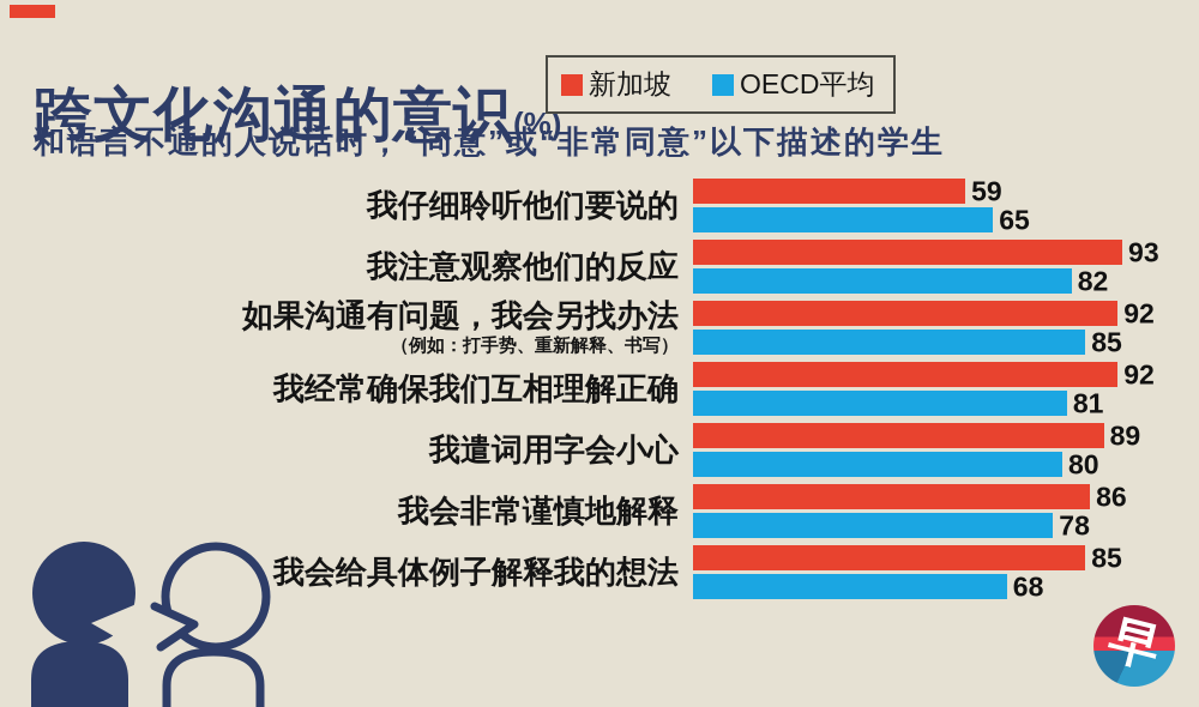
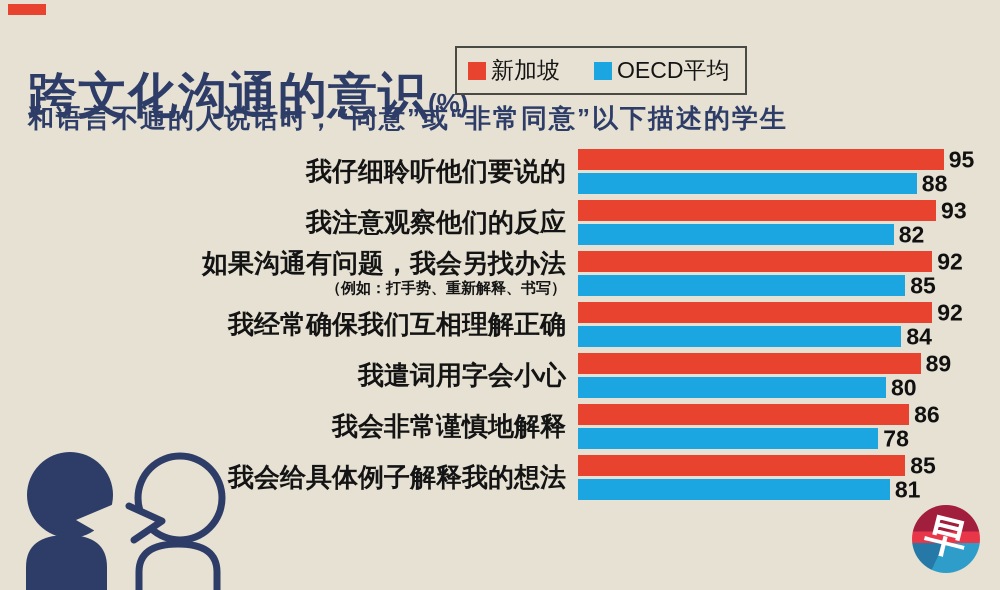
新加坡/我仔细聆听他们要说的: 59 -> 95
OECD平均/我仔细聆听他们要说的: 65 -> 88
OECD平均/我经常确保我们互相理解正确: 81 -> 84
OECD平均/我会给具体例子解释我的想法: 68 -> 81
